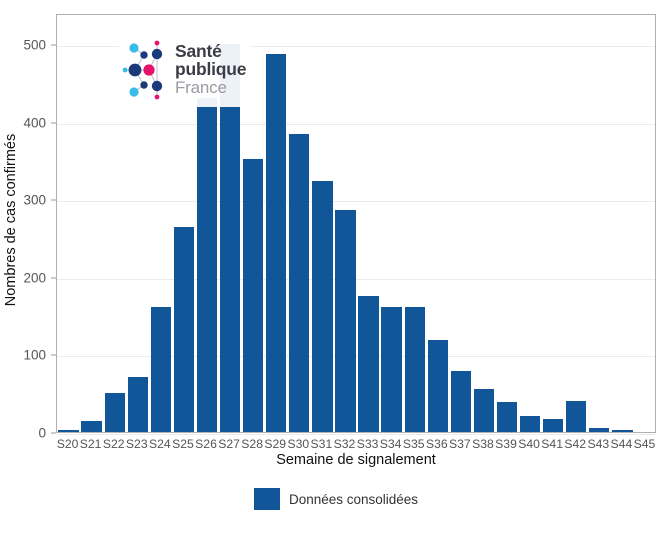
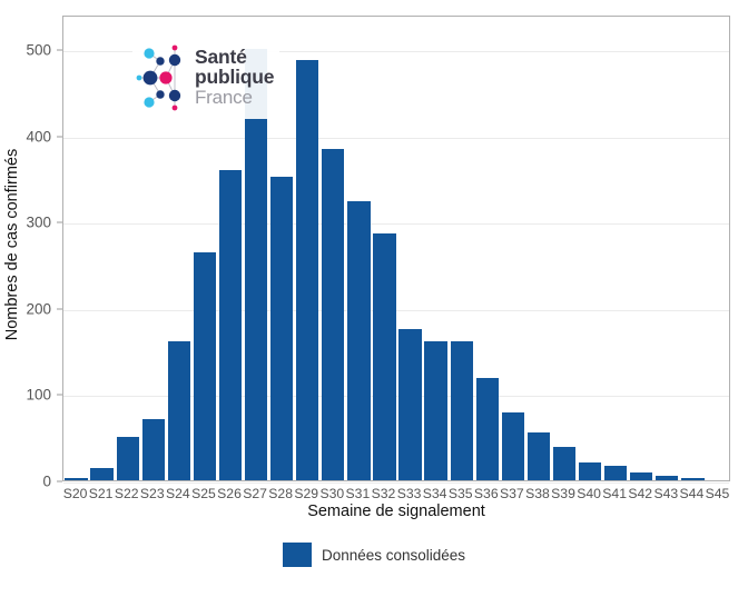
S26: 430 -> 360
S42: 40 -> 10
